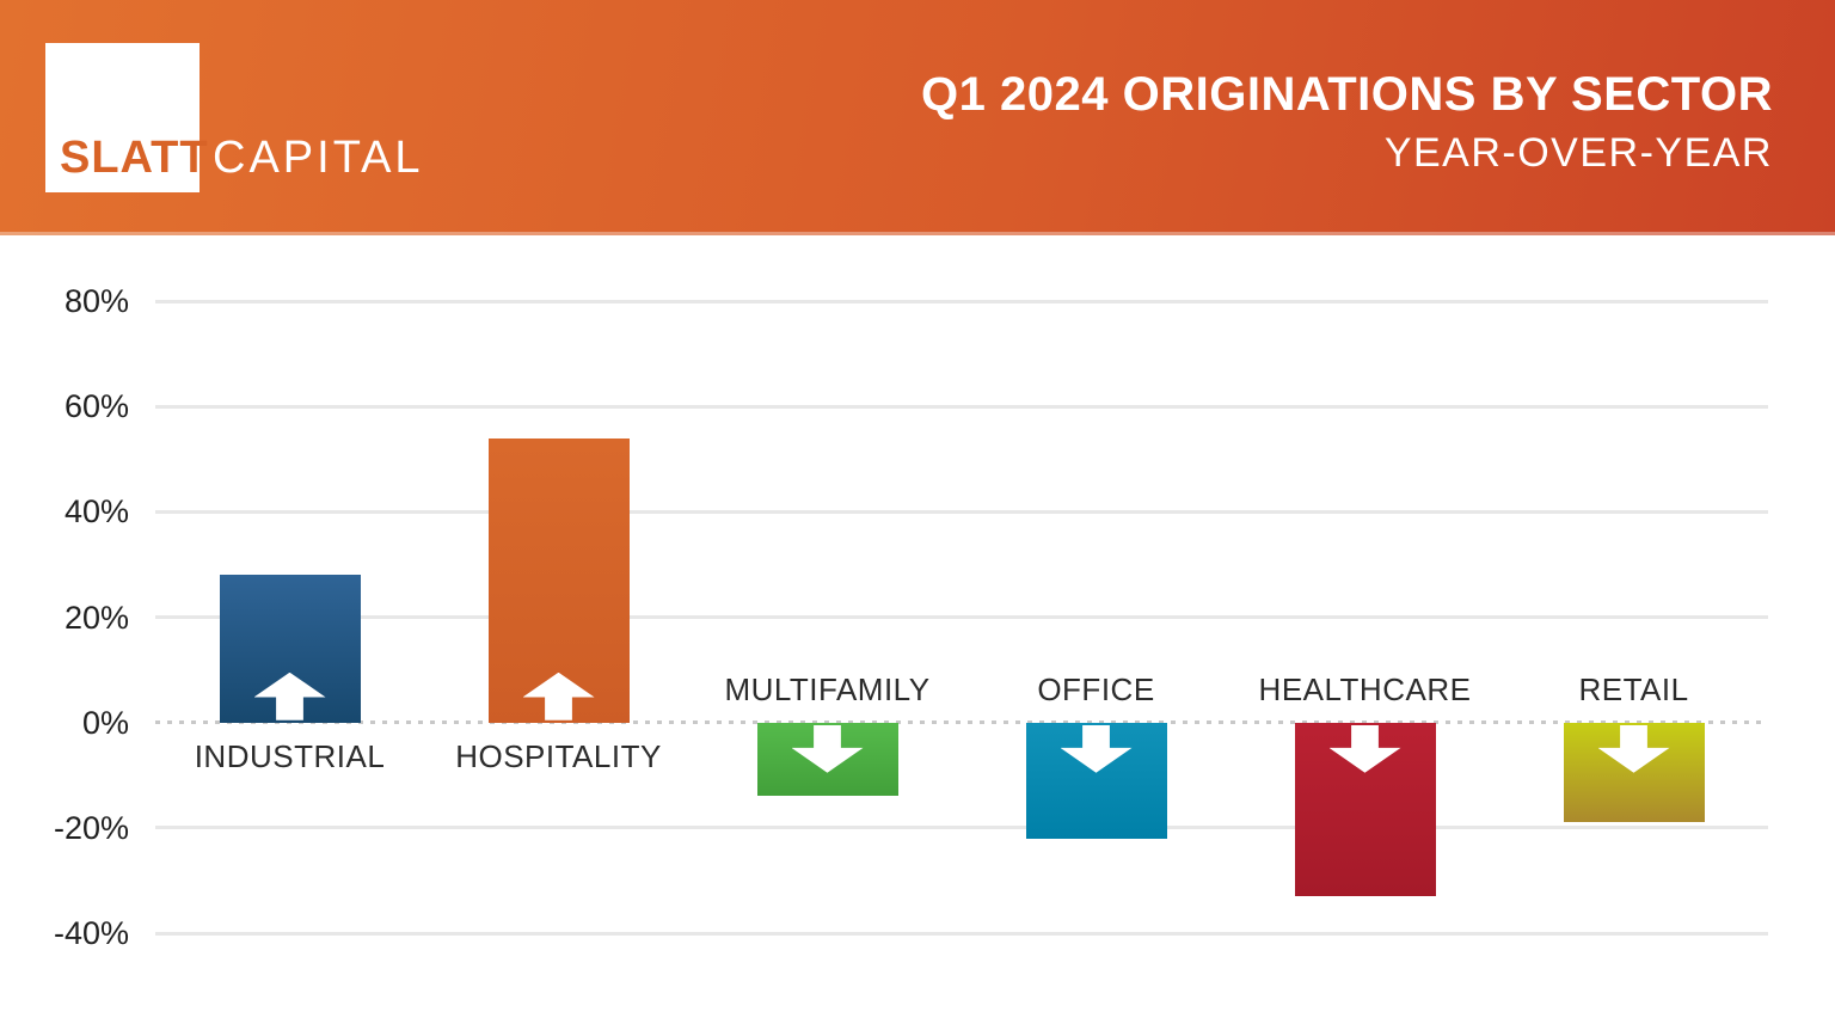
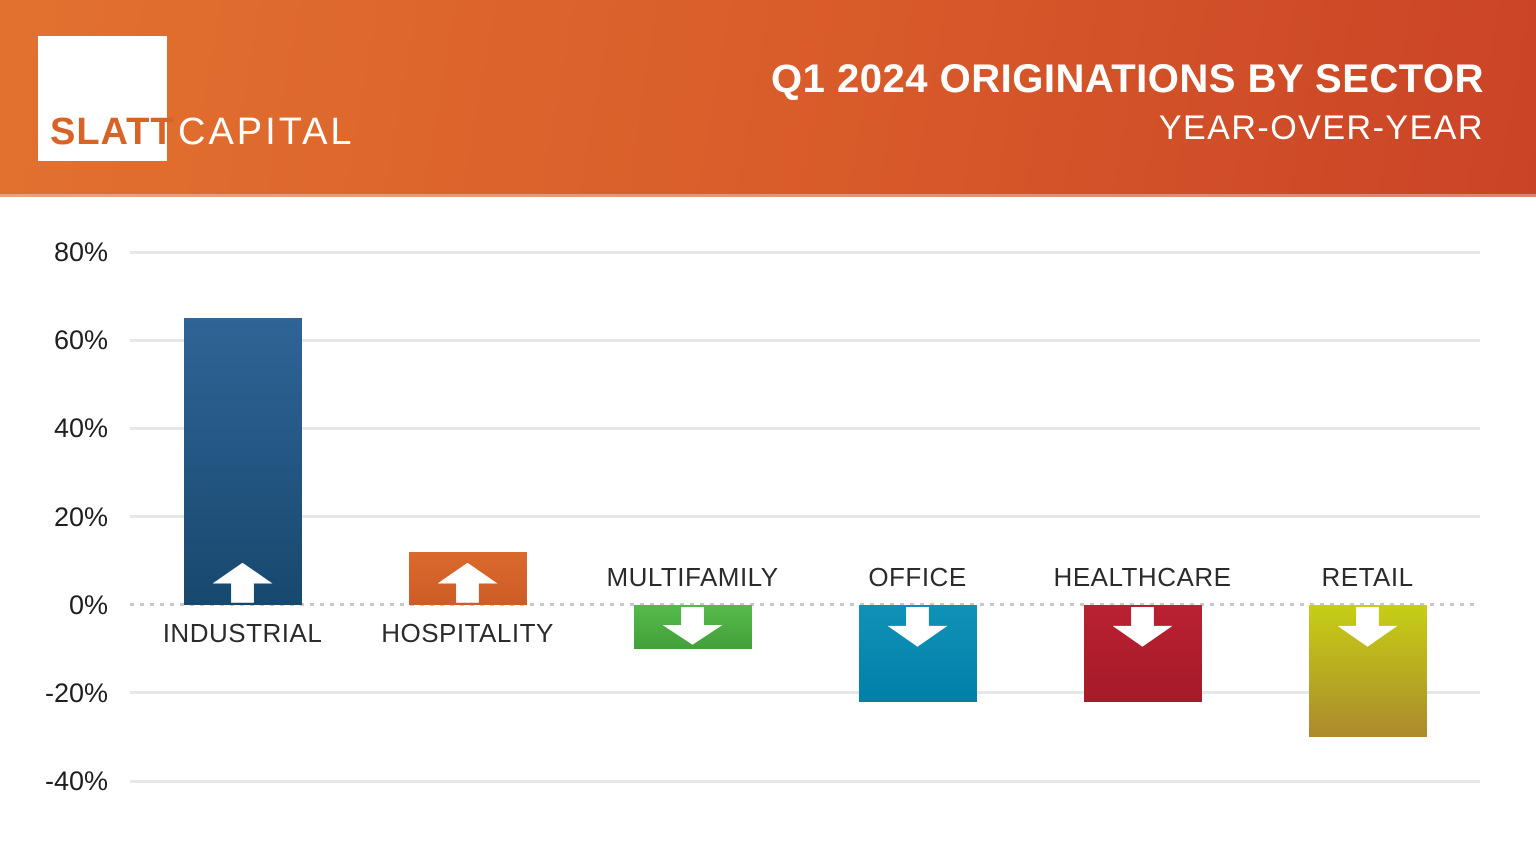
INDUSTRIAL: 28% -> 65%
HOSPITALITY: 54% -> 12%
MULTIFAMILY: -14% -> -10%
HEALTHCARE: -33% -> -22%
RETAIL: -19% -> -30%
